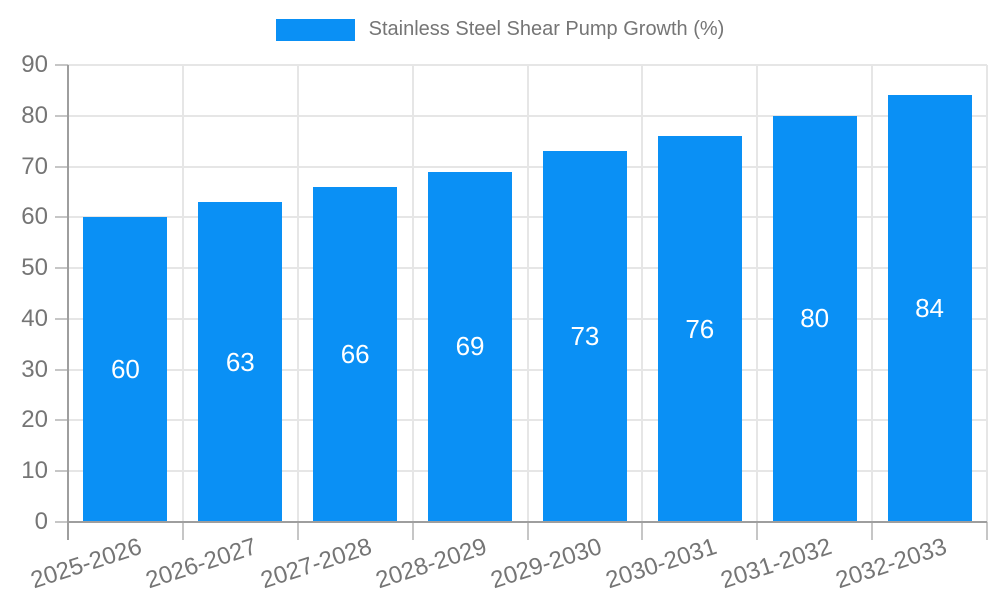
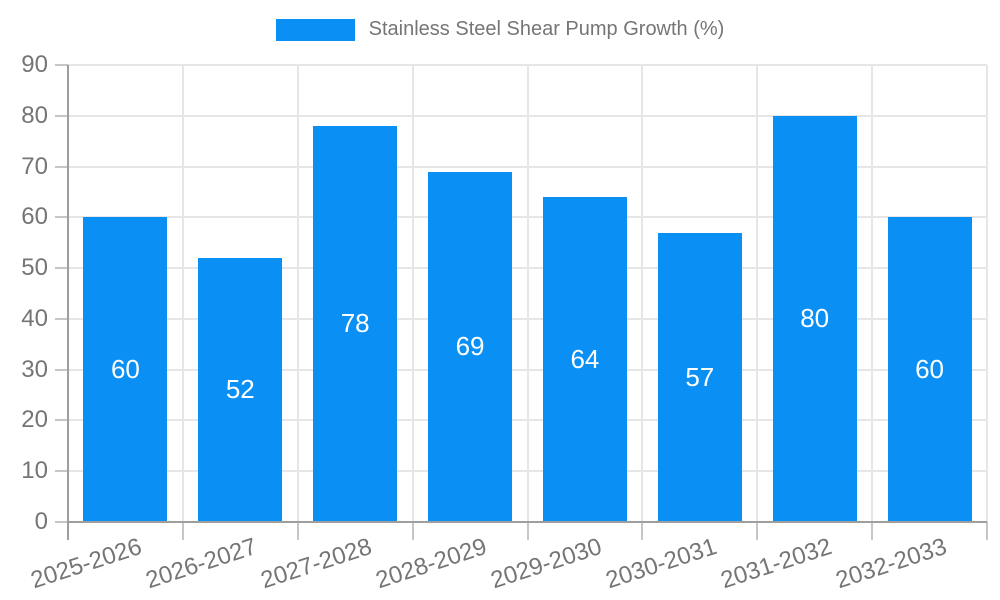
2026-2027: 63 -> 52
2027-2028: 66 -> 78
2029-2030: 73 -> 64
2030-2031: 76 -> 57
2032-2033: 84 -> 60
